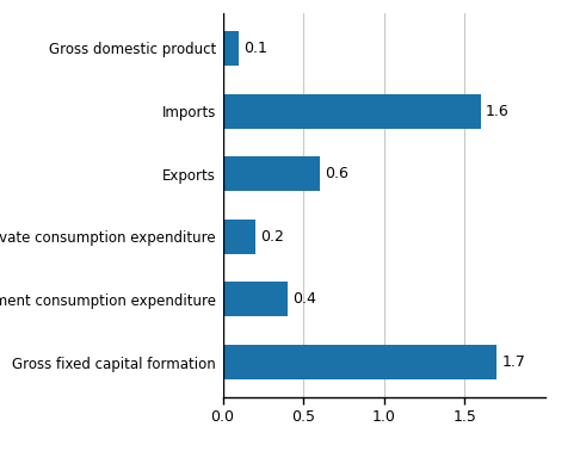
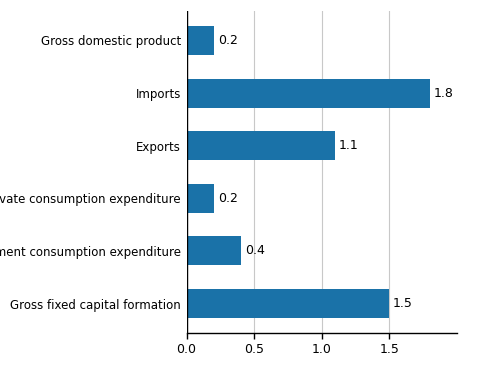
Gross domestic product: 0.1 -> 0.2
Imports: 1.6 -> 1.8
Exports: 0.6 -> 1.1
Gross fixed capital formation: 1.7 -> 1.5
